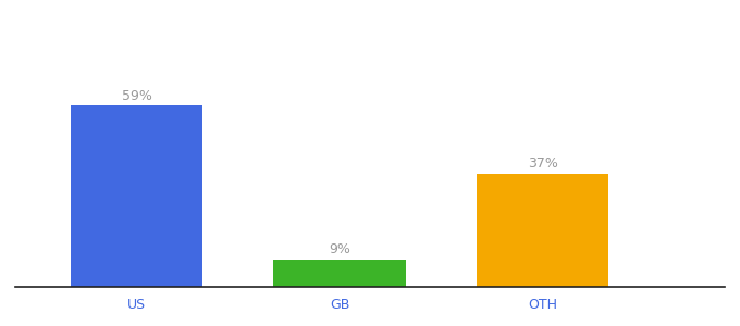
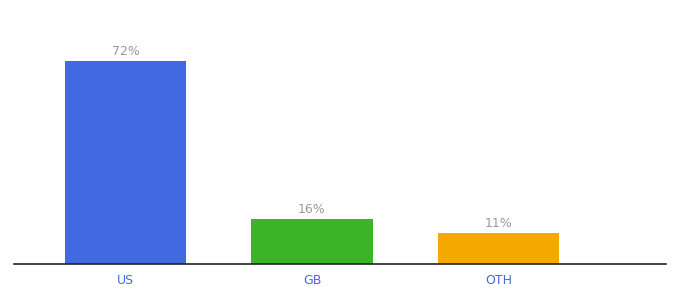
US: 59% -> 72%
GB: 9% -> 16%
OTH: 37% -> 11%
